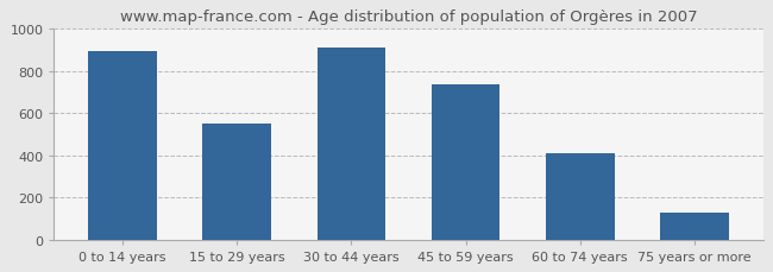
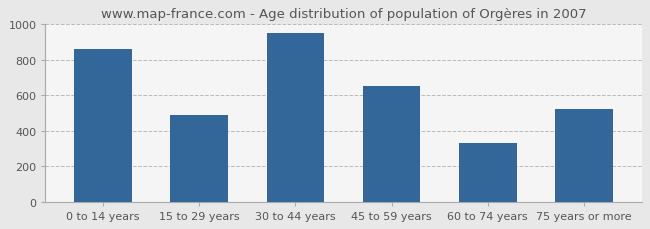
0 to 14 years: 890 -> 860
15 to 29 years: 550 -> 490
30 to 44 years: 910 -> 950
45 to 59 years: 740 -> 650
60 to 74 years: 410 -> 330
75 years or more: 130 -> 520
